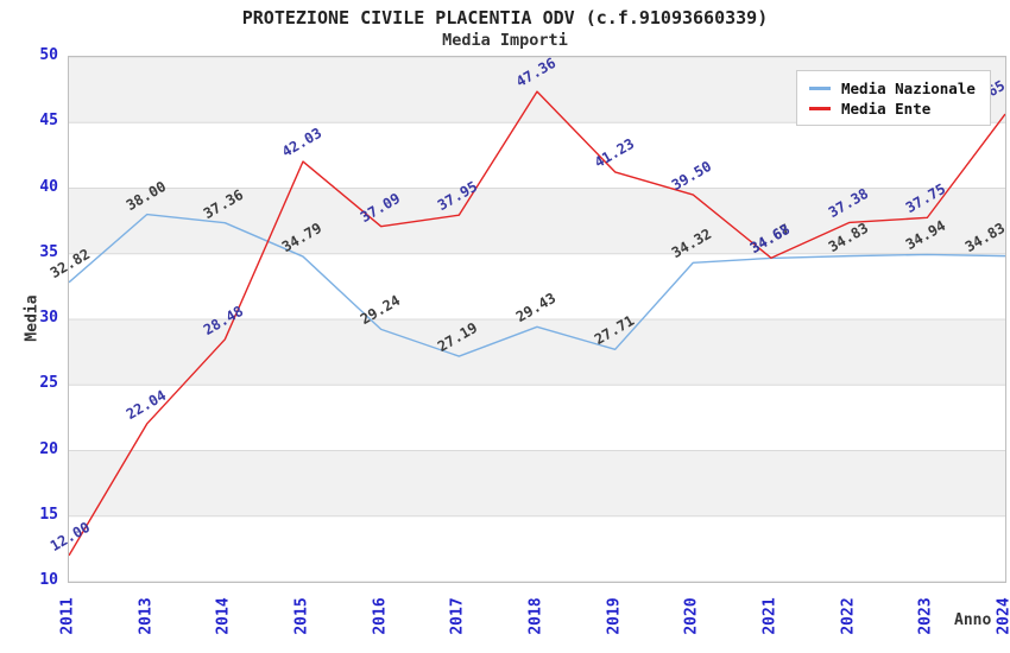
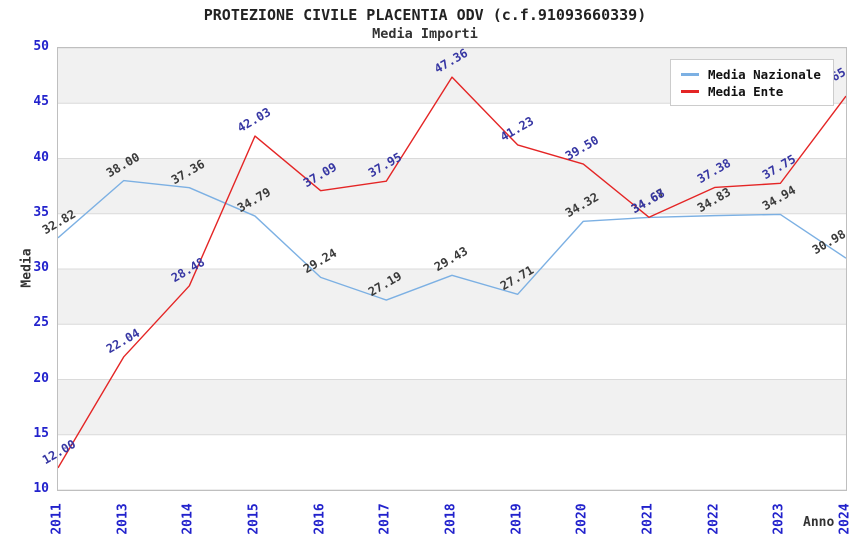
Media Nazionale/2024: 34.83 -> 30.98
